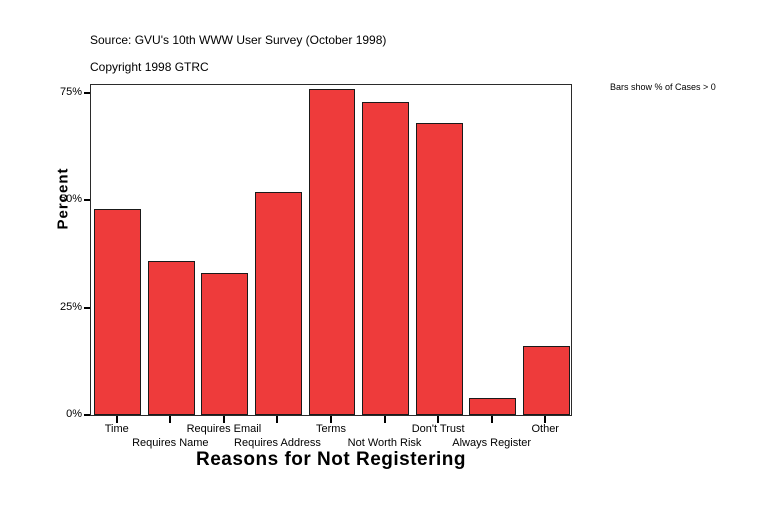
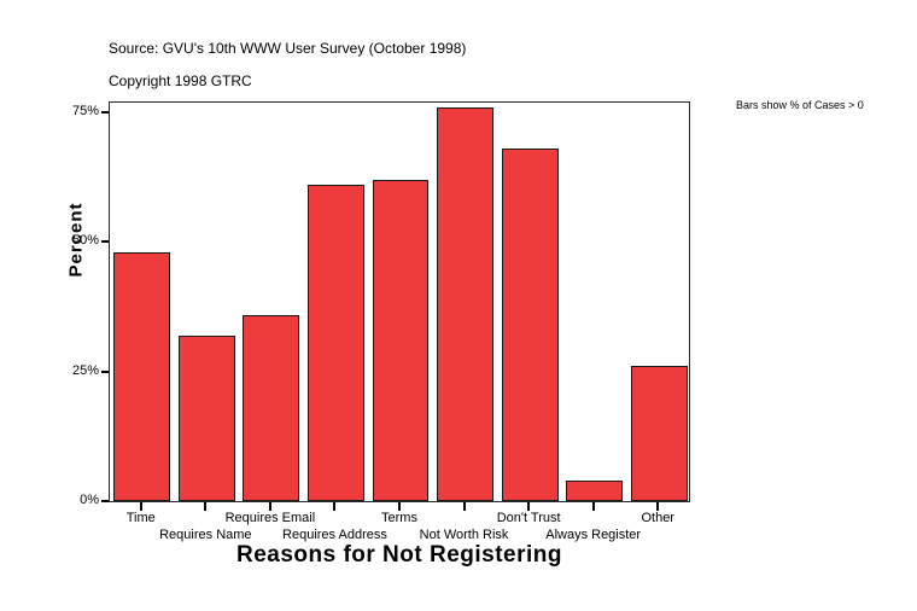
Requires Name: 36% -> 32%
Requires Email: 33% -> 36%
Requires Address: 52% -> 61%
Terms: 76% -> 62%
Not Worth Risk: 73% -> 76%
Other: 16% -> 26%
